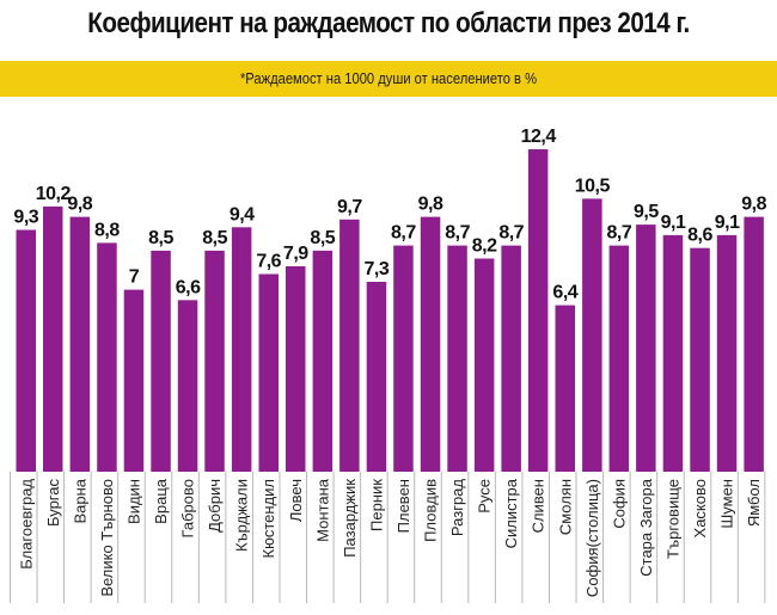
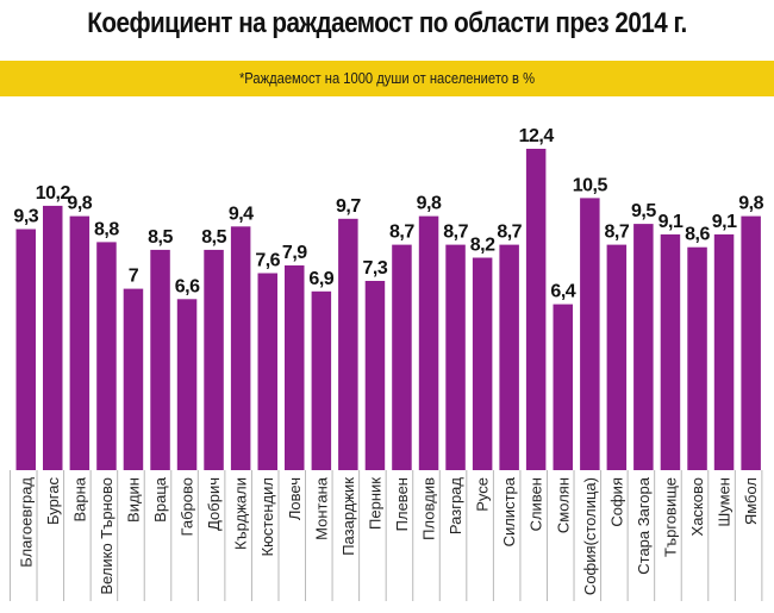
Монтана: 8,5 -> 6,9
